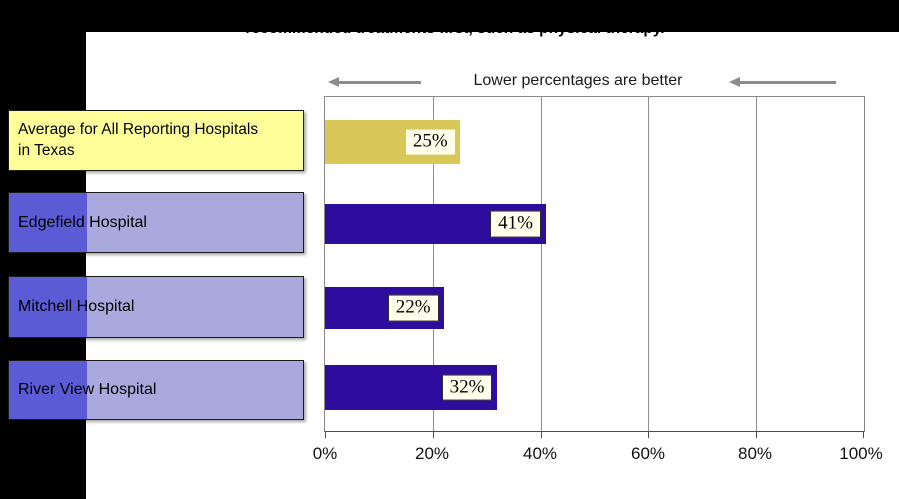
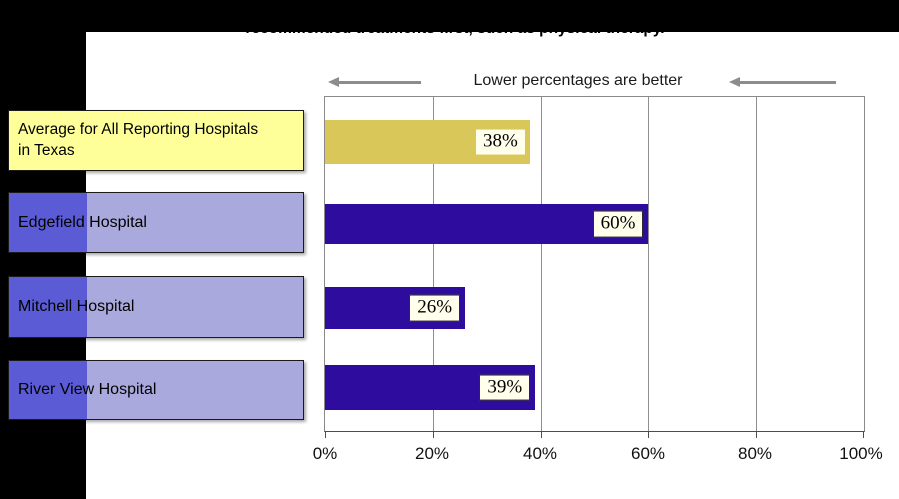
Average for All Reporting Hospitals in Texas: 25% -> 38%
Edgefield Hospital: 41% -> 60%
Mitchell Hospital: 22% -> 26%
River View Hospital: 32% -> 39%
